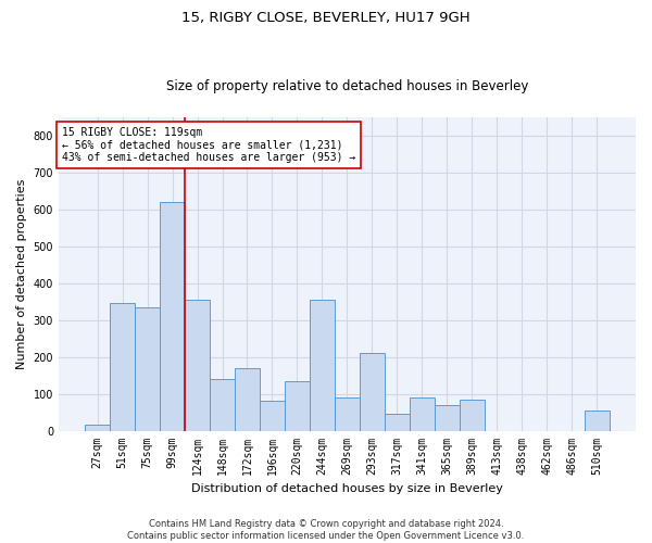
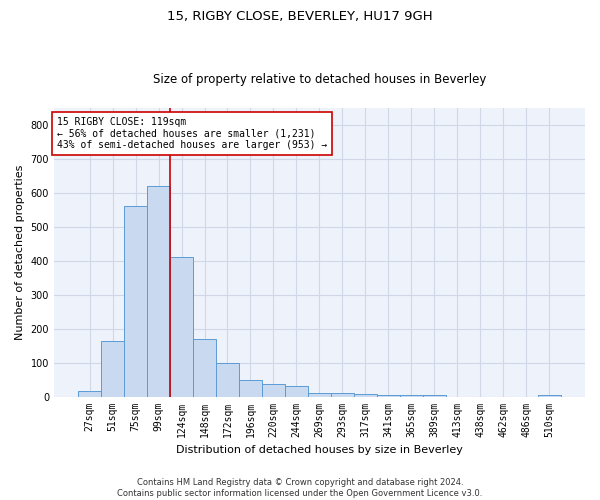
51sqm: 345 -> 165
75sqm: 335 -> 560
124sqm: 355 -> 410
148sqm: 140 -> 170
172sqm: 170 -> 100
196sqm: 80 -> 50
220sqm: 135 -> 38
244sqm: 355 -> 30
269sqm: 90 -> 11
293sqm: 210 -> 10
317sqm: 45 -> 7
341sqm: 90 -> 4
365sqm: 70 -> 4
389sqm: 85 -> 5
510sqm: 55 -> 5
